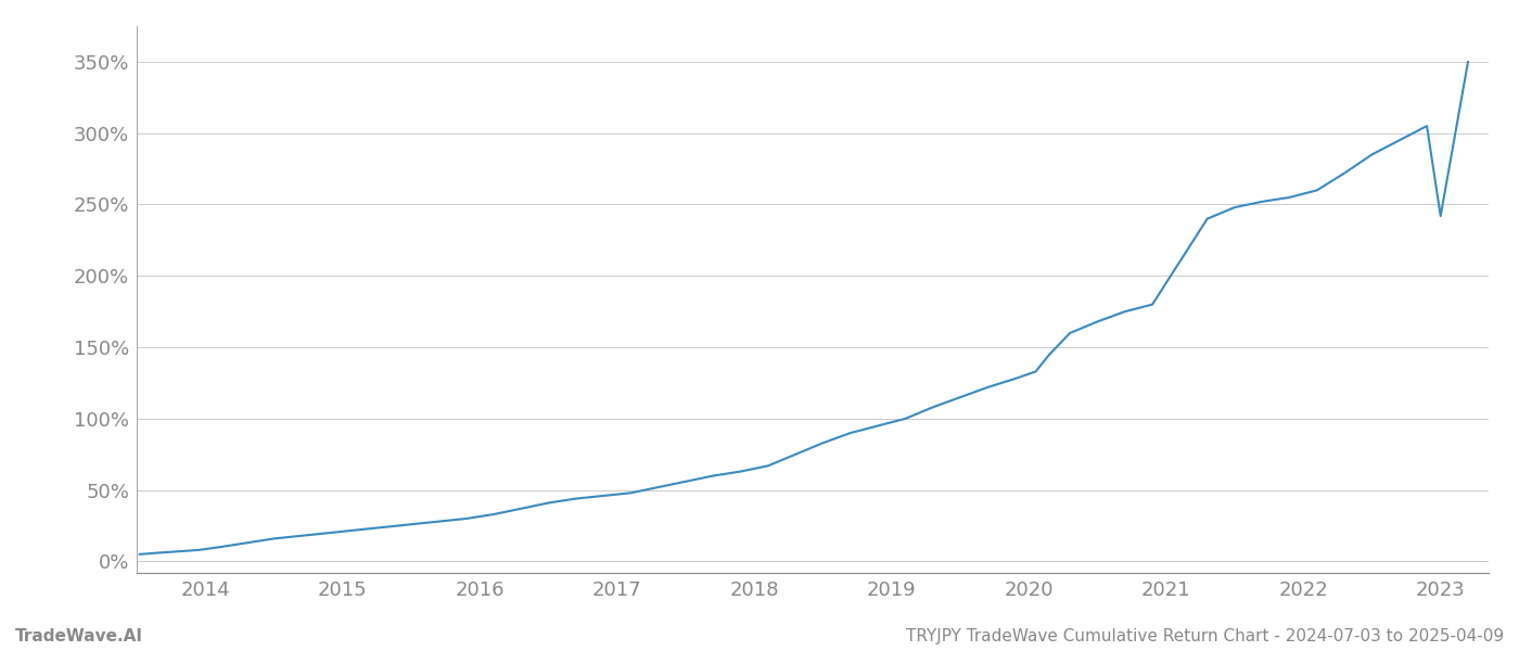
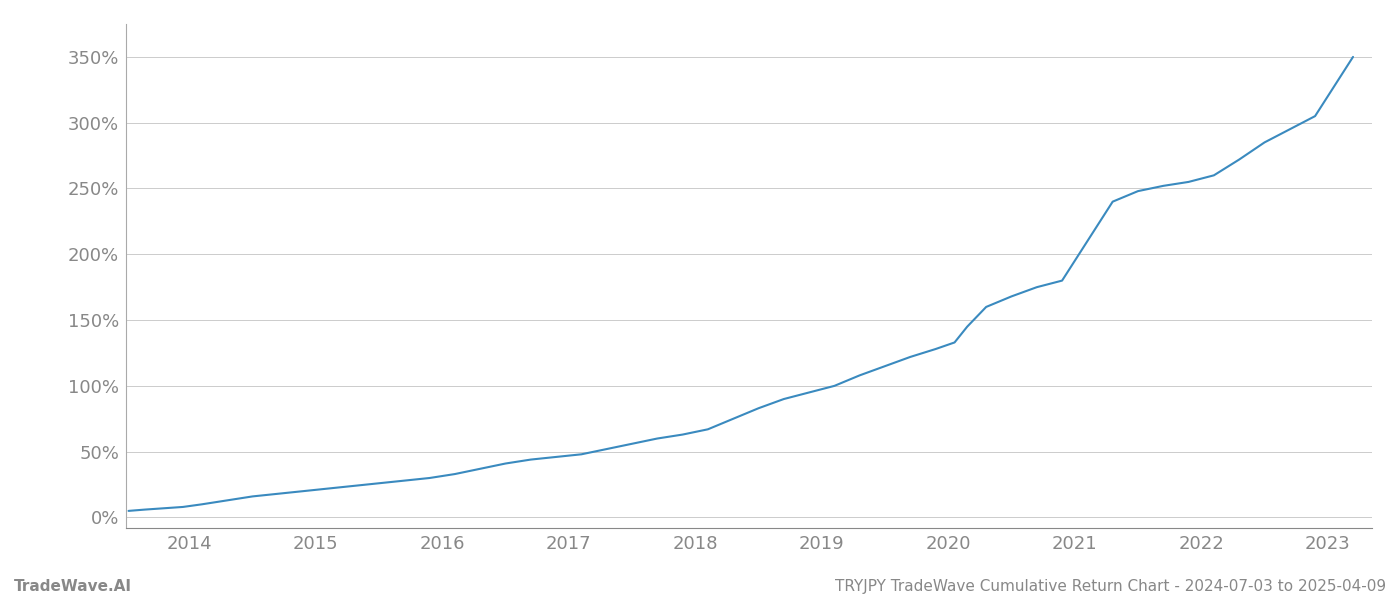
2023: 242% -> 320%
